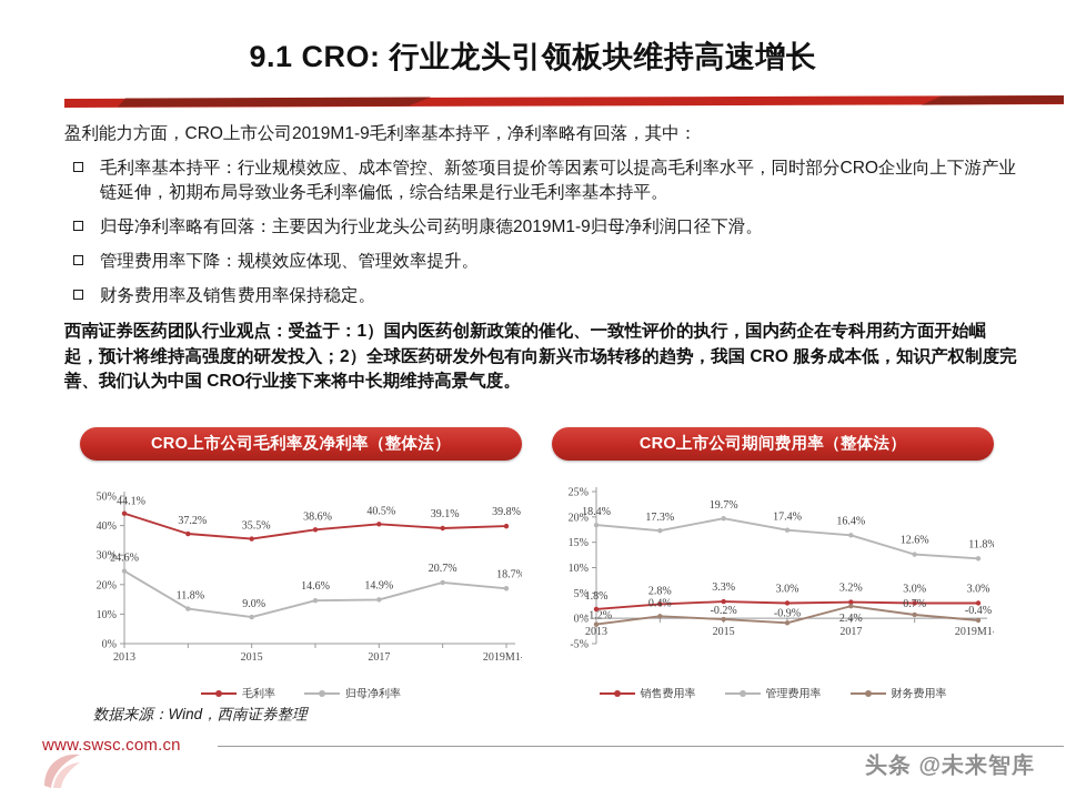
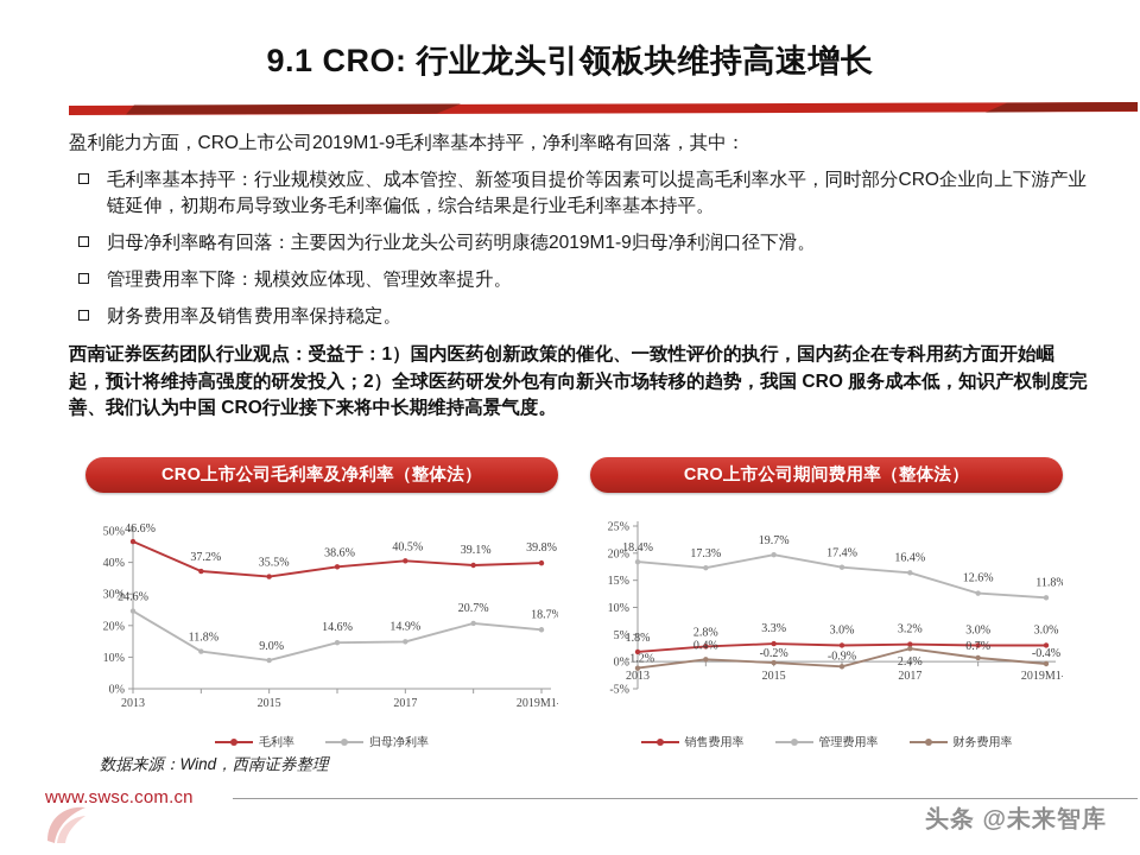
CRO上市公司毛利率及净利率（整体法）/毛利率/2013: 44.1% -> 46.6%
